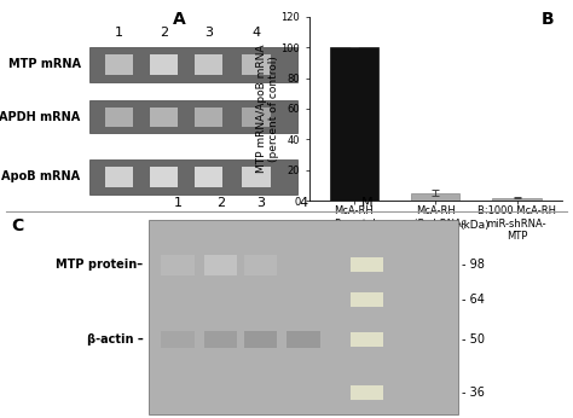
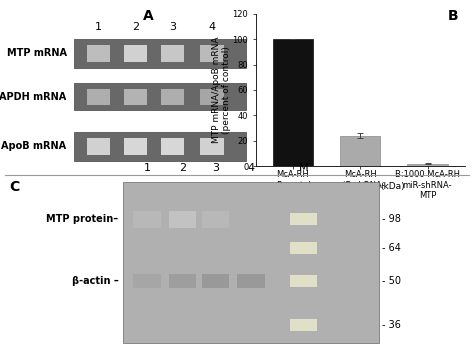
McA-RH miR-shRNA- MTP: 5 -> 24
